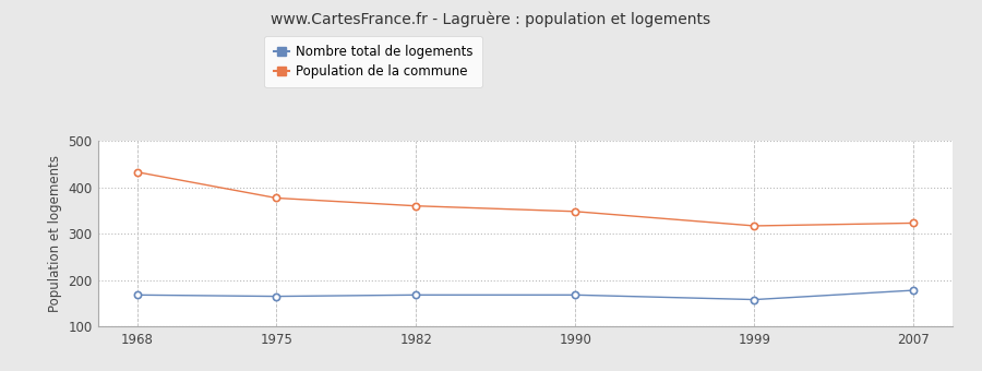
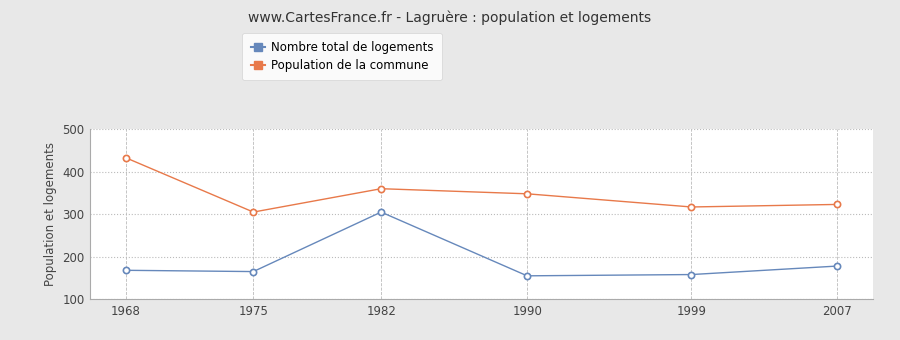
Population de la commune/1975: 377 -> 305
Nombre total de logements/1982: 168 -> 305
Nombre total de logements/1990: 168 -> 155
